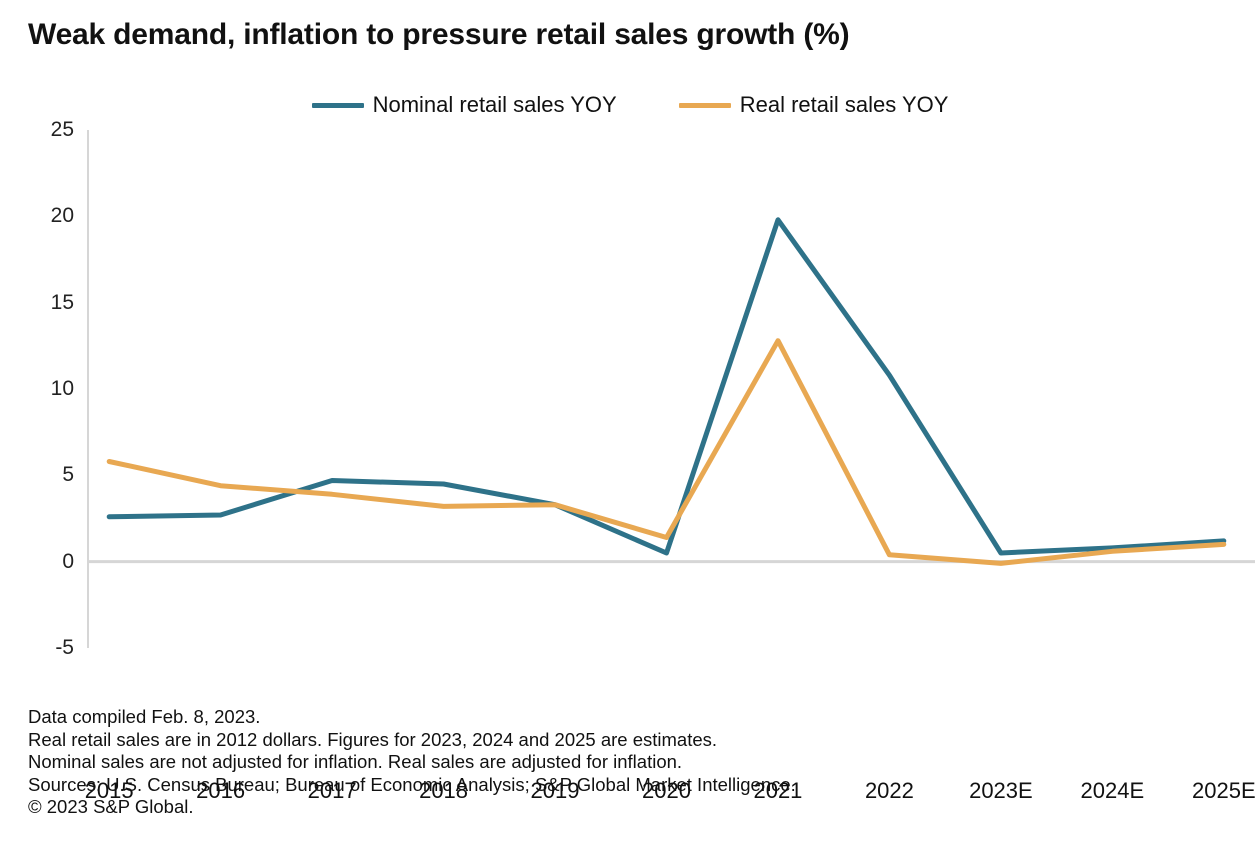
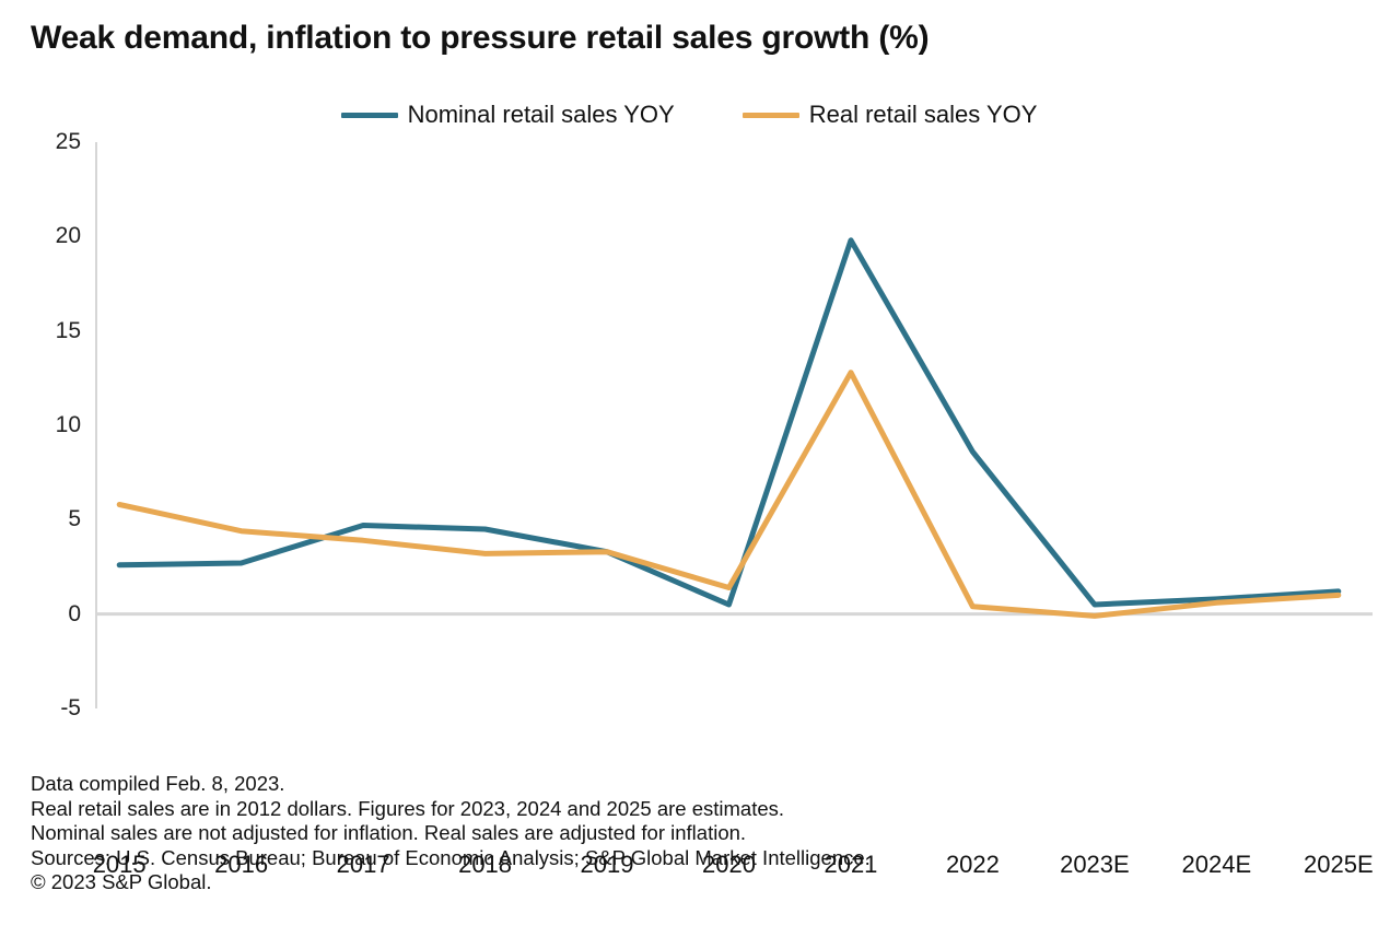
Nominal retail sales YOY/2022: 10.8 -> 8.6
